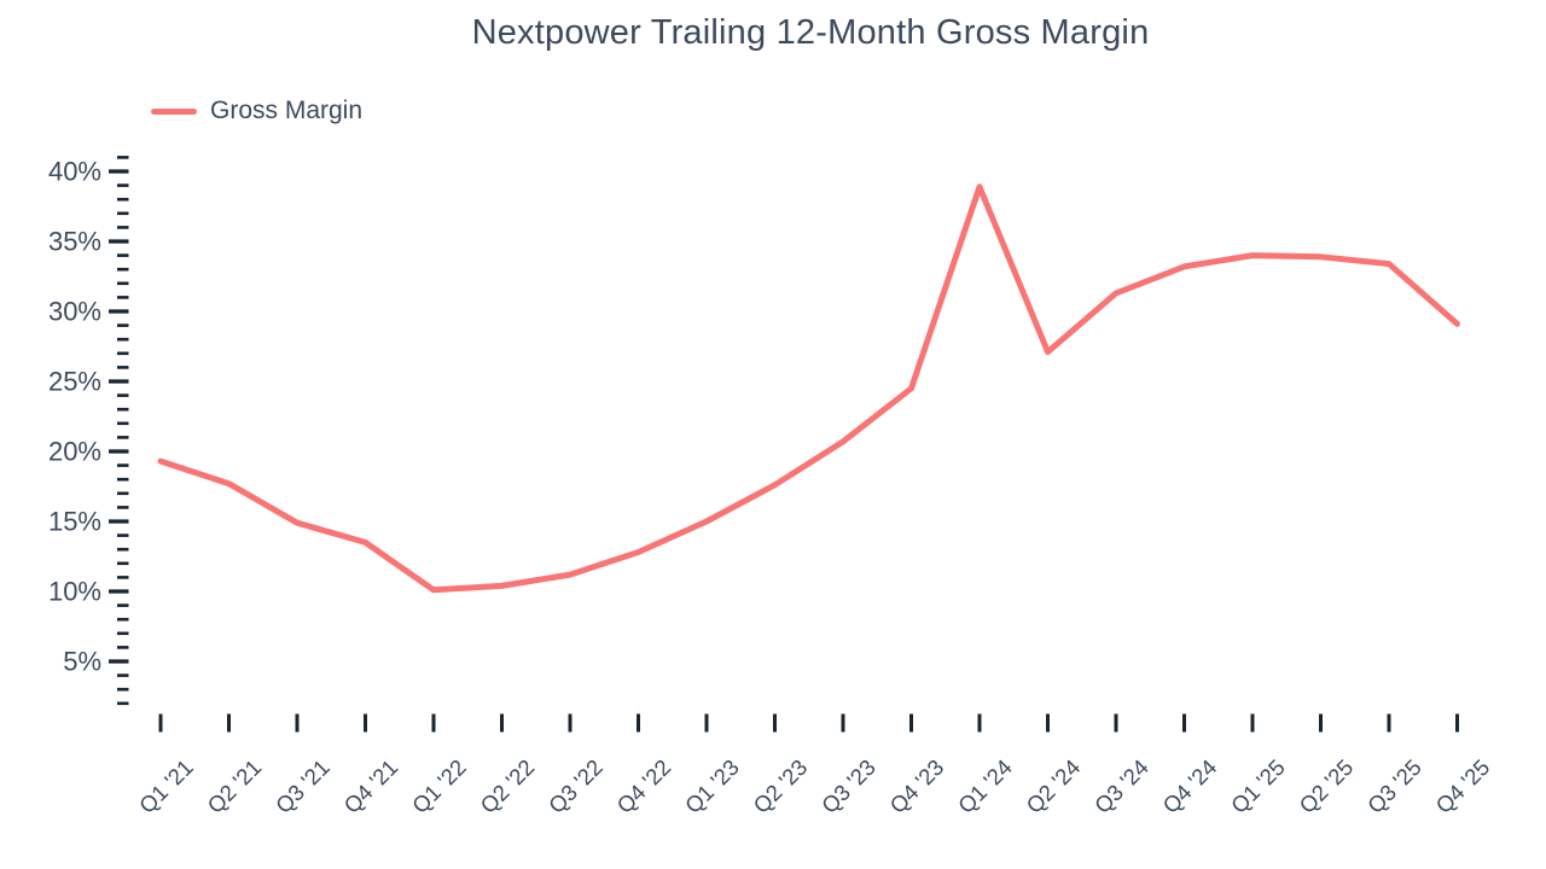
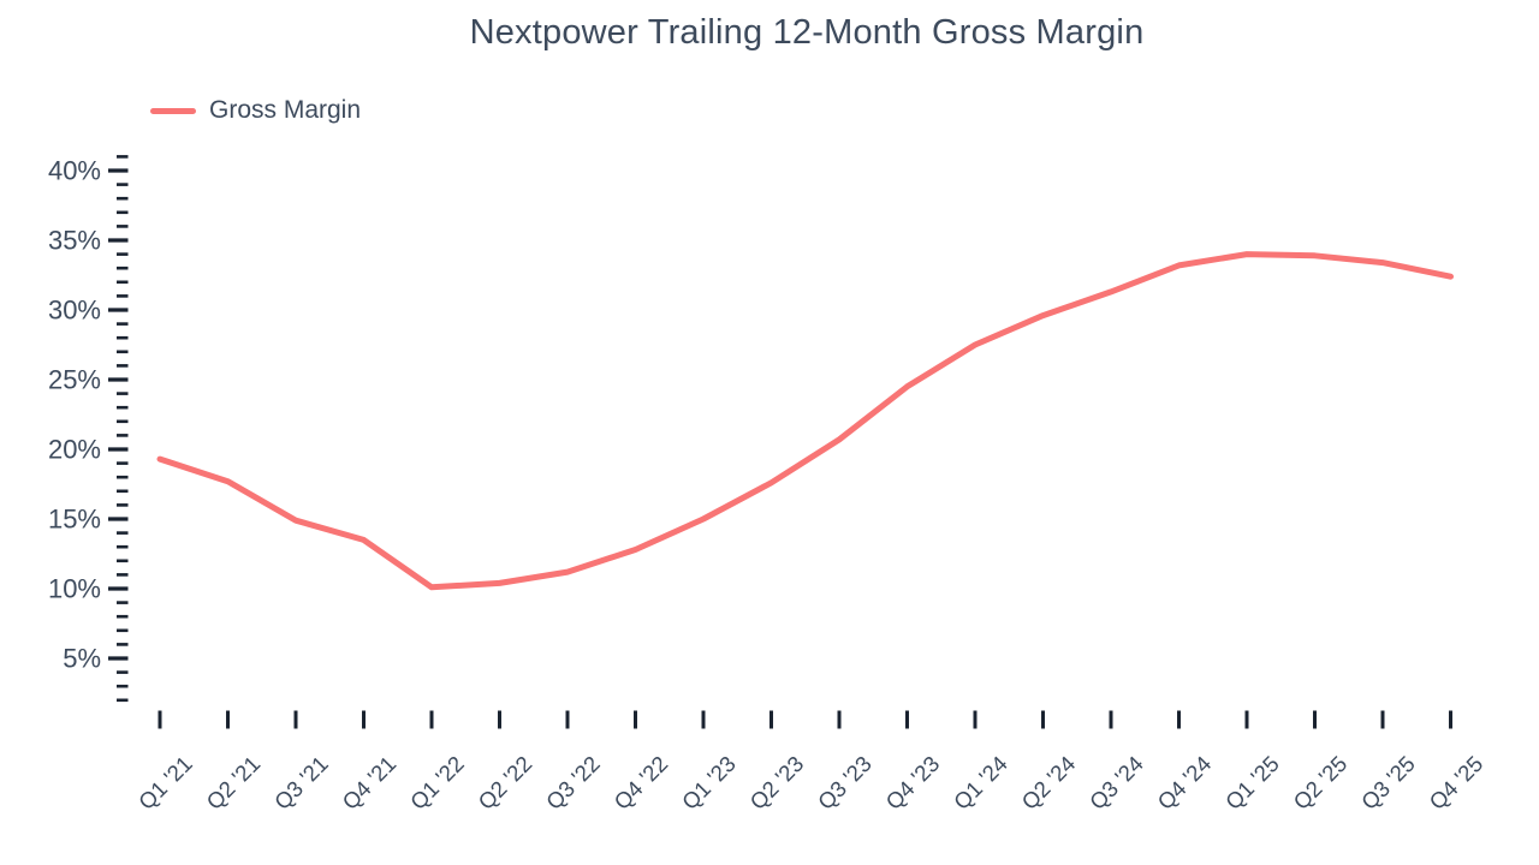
Q1 '24: 38.9% -> 27.5%
Q2 '24: 27.1% -> 29.6%
Q4 '25: 29.1% -> 32.4%
